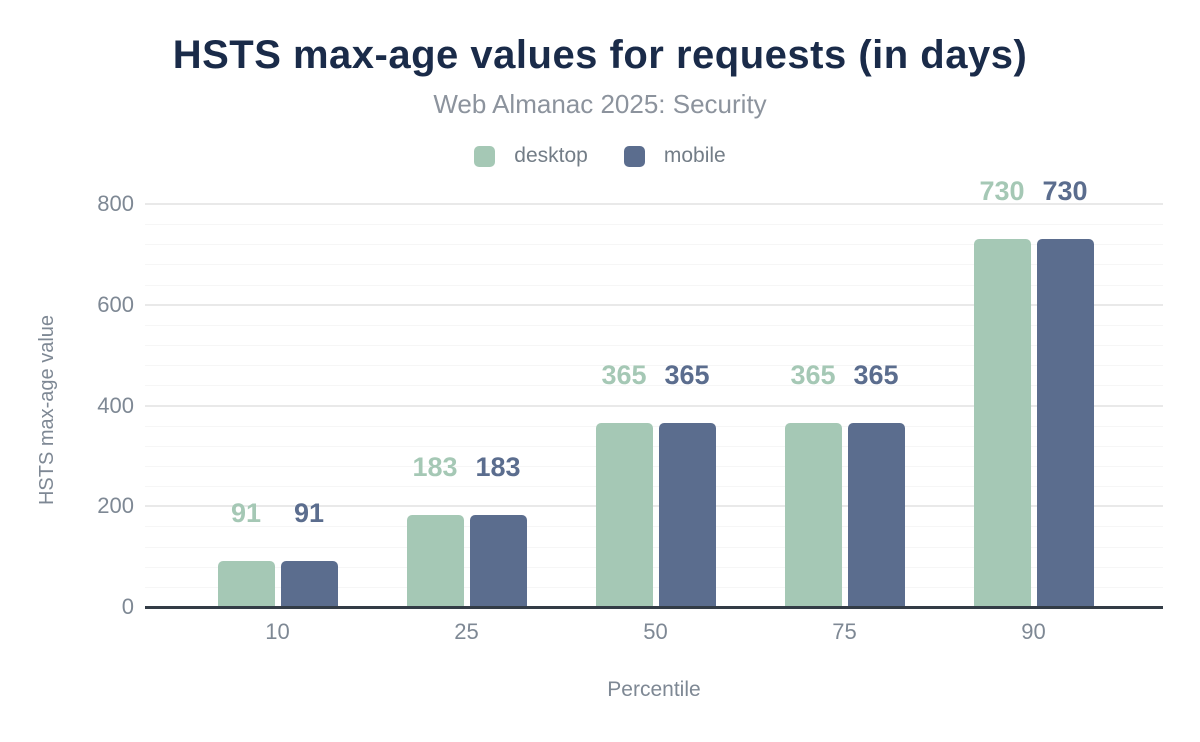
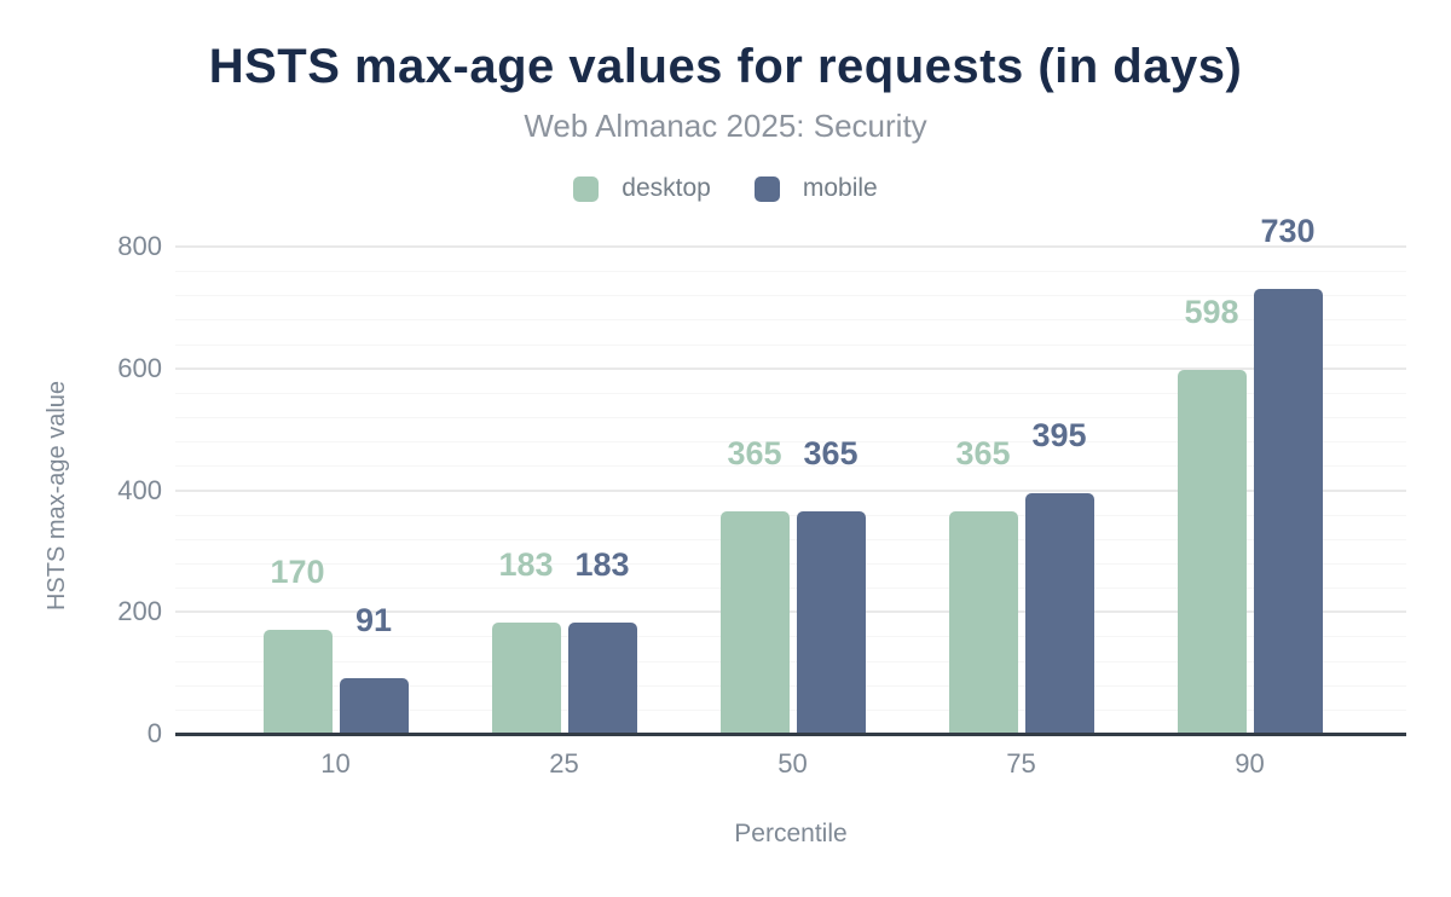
desktop/10: 91 -> 170
mobile/75: 365 -> 395
desktop/90: 730 -> 598
